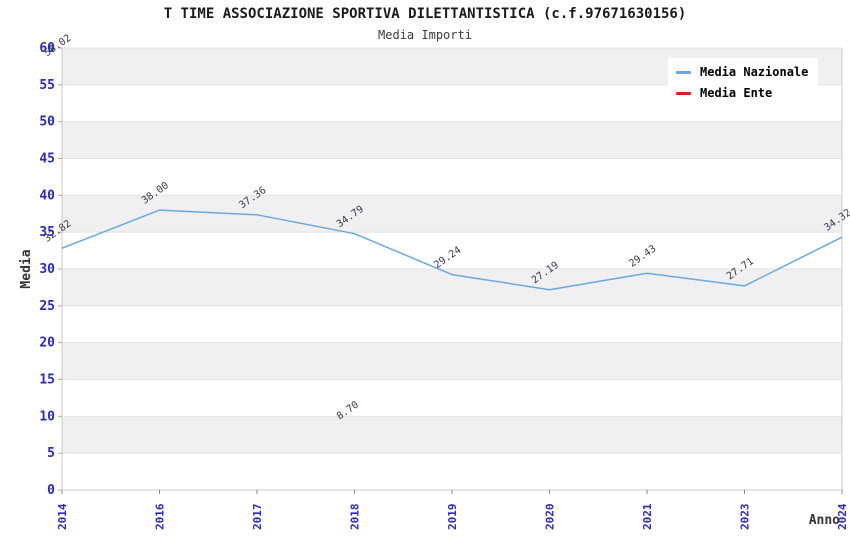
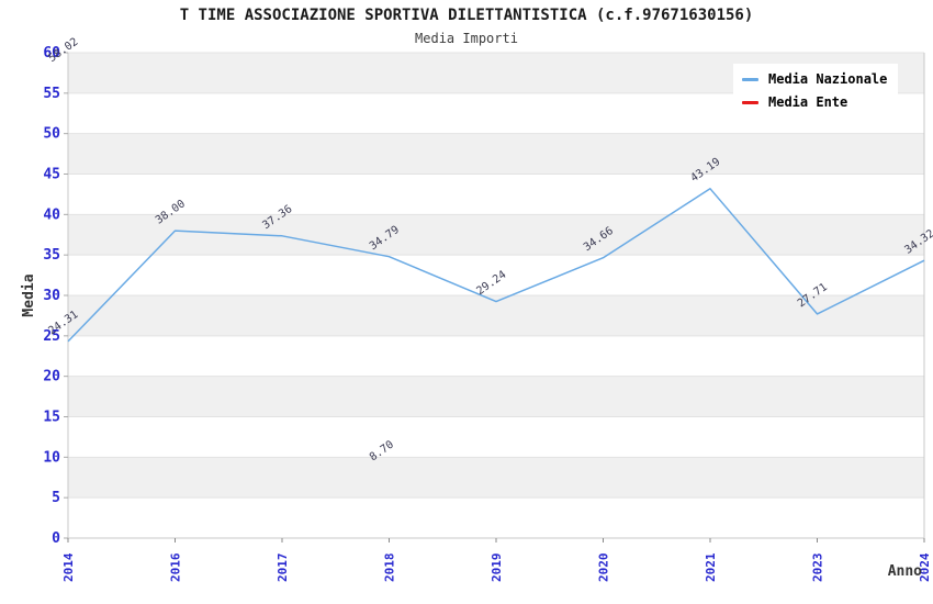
Media Nazionale/2014: 32.82 -> 24.31
Media Nazionale/2020: 27.19 -> 34.66
Media Nazionale/2021: 29.43 -> 43.19
